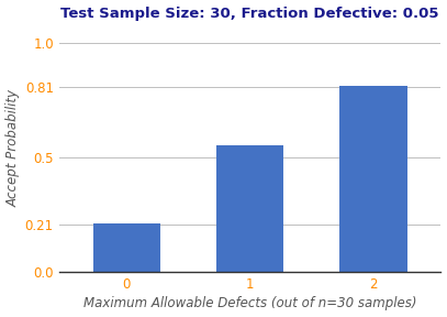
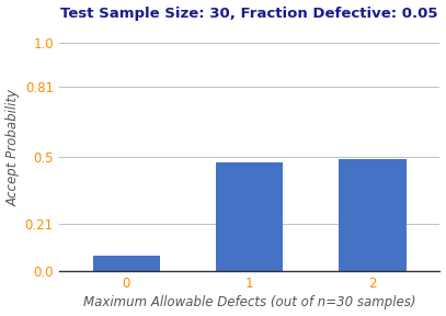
0: 0.215 -> 0.070
1: 0.553 -> 0.475
2: 0.812 -> 0.490
